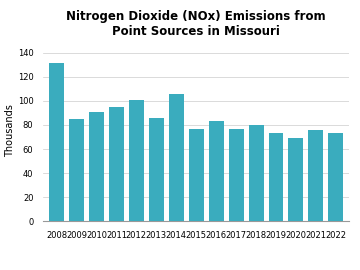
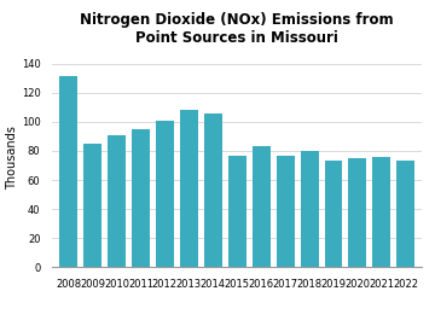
2013: 86 -> 108
2020: 69 -> 75
